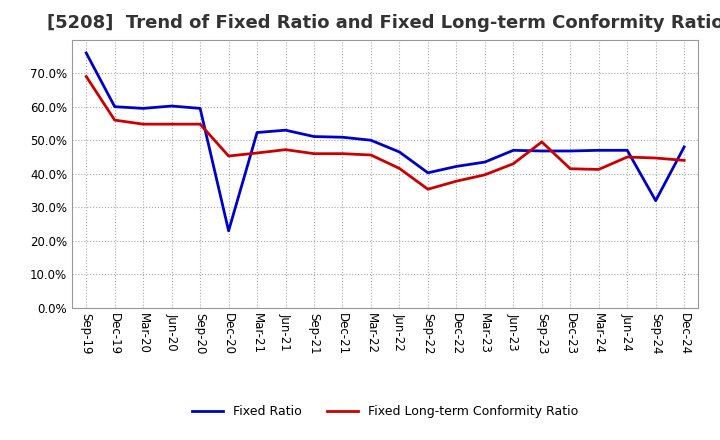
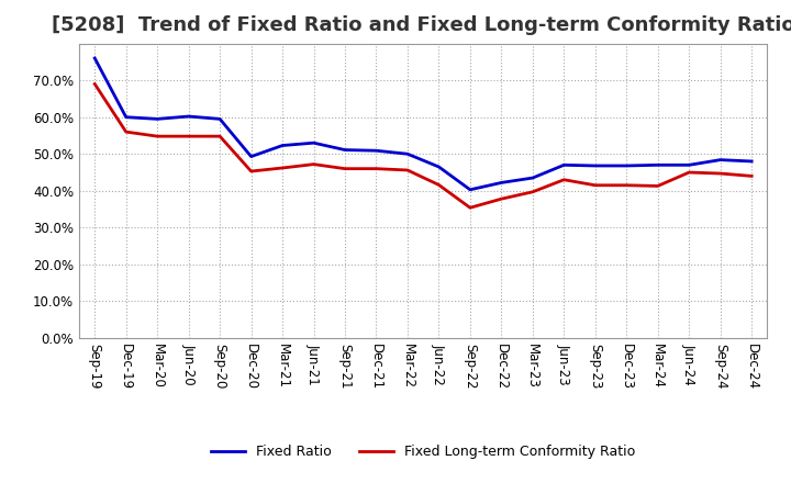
Fixed Ratio/Dec-20: 23.0% -> 49.3%
Fixed Long-term Conformity Ratio/Sep-23: 49.5% -> 41.5%
Fixed Ratio/Sep-24: 32.0% -> 48.4%
